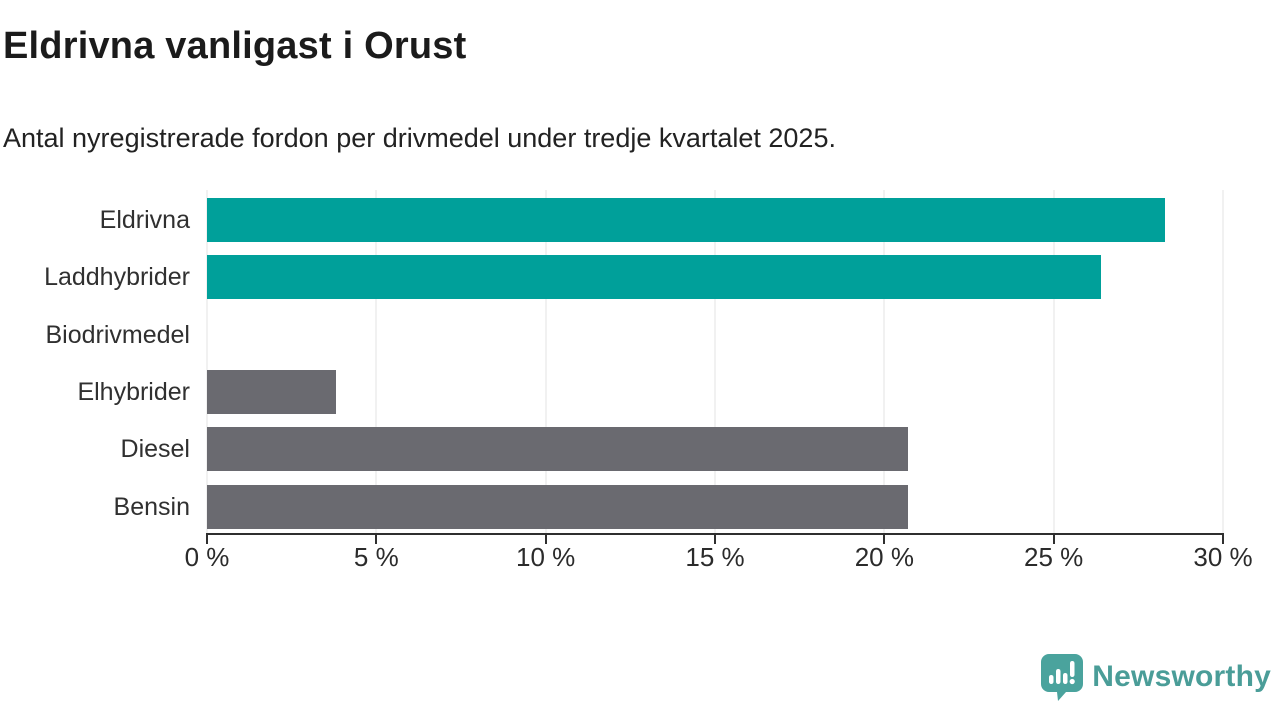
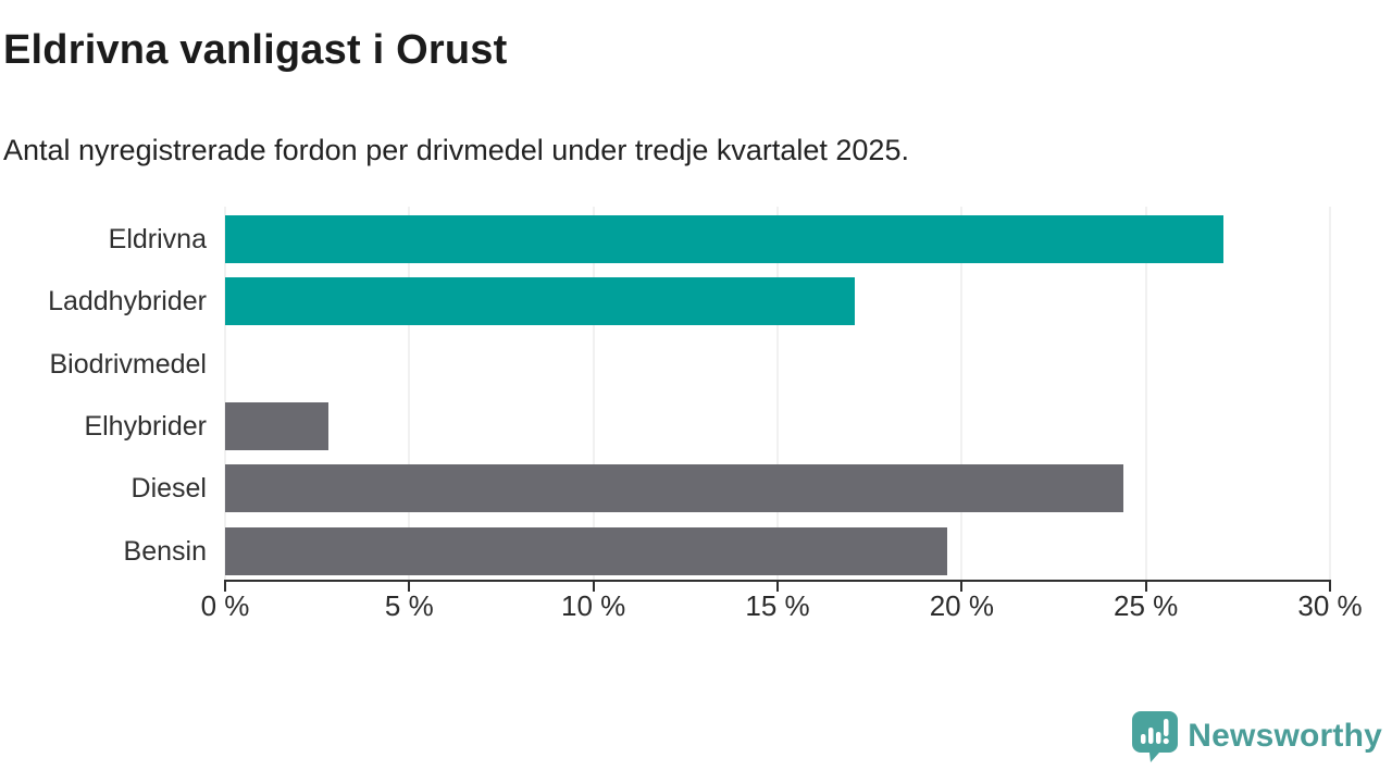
Eldrivna: 28.3% -> 27.1%
Laddhybrider: 26.4% -> 17.1%
Elhybrider: 3.8% -> 2.8%
Diesel: 20.7% -> 24.4%
Bensin: 20.7% -> 19.6%
